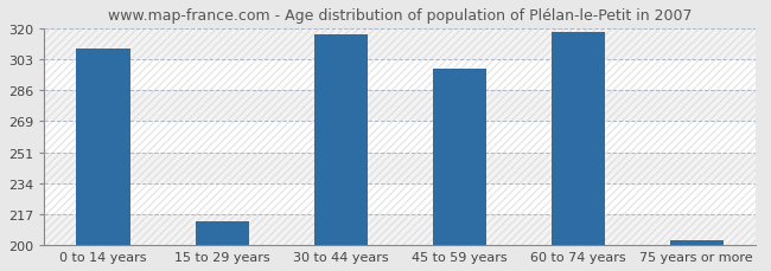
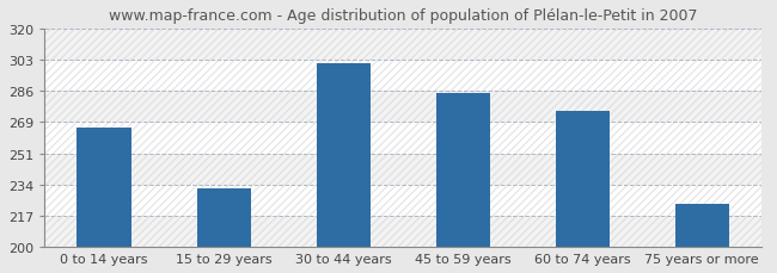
0 to 14 years: 309 -> 266
15 to 29 years: 213 -> 232
30 to 44 years: 317 -> 301
45 to 59 years: 298 -> 285
60 to 74 years: 318 -> 275
75 years or more: 203 -> 224
